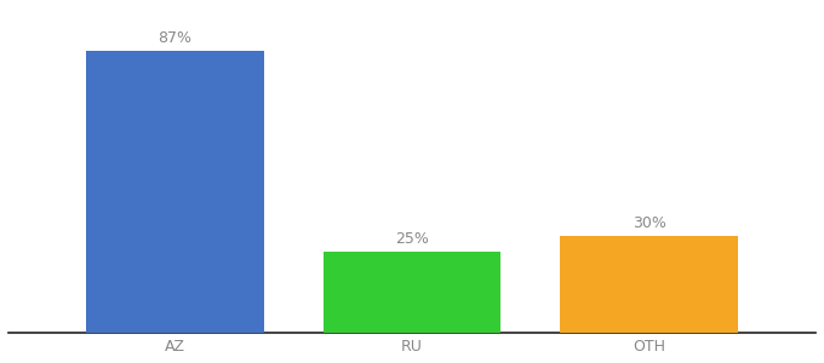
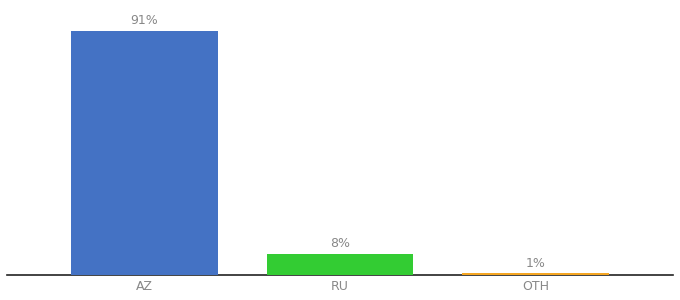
AZ: 87% -> 91%
RU: 25% -> 8%
OTH: 30% -> 1%
